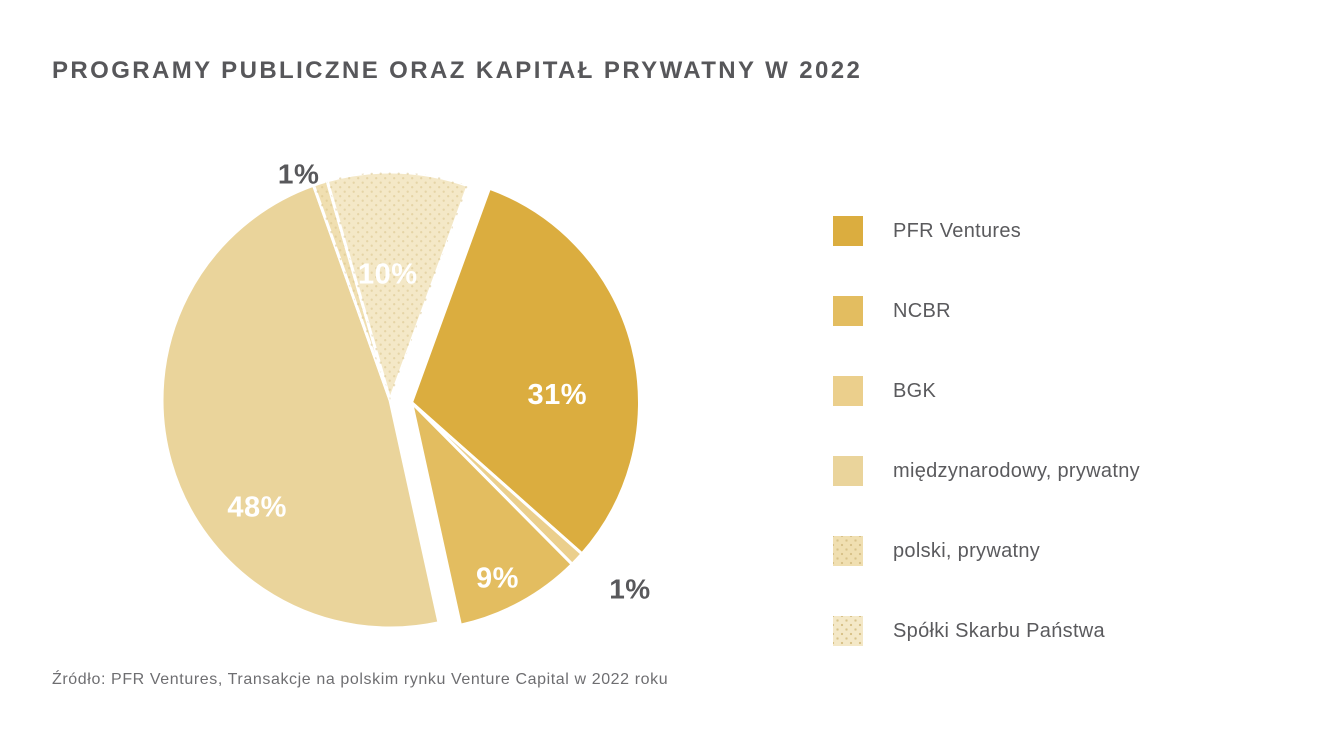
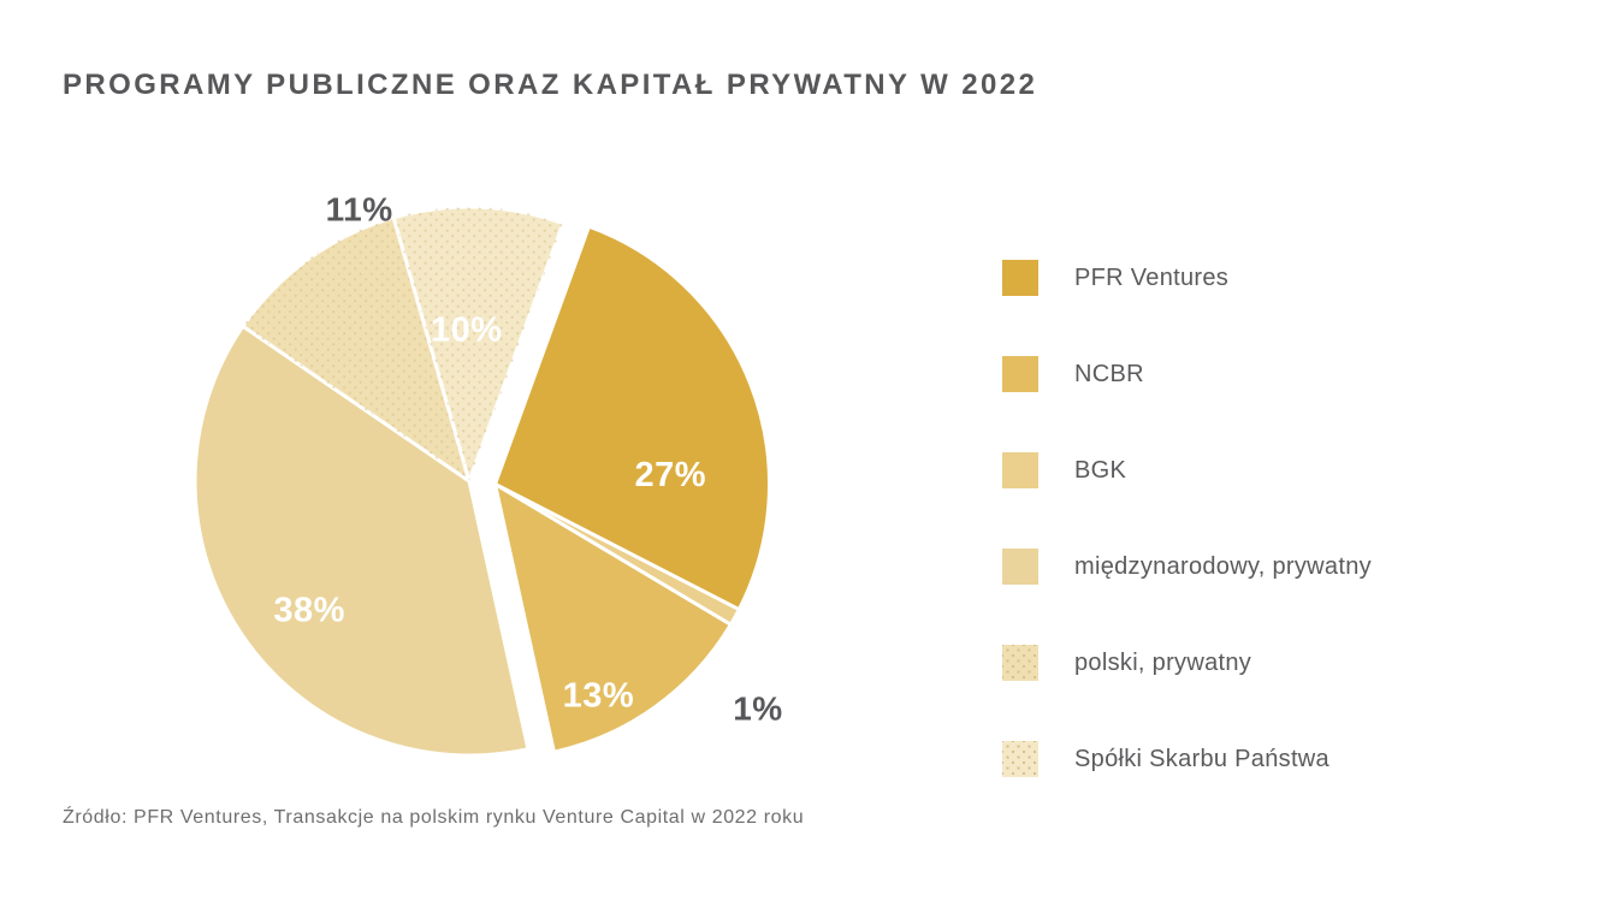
PFR Ventures: 31% -> 27%
NCBR: 9% -> 13%
międzynarodowy, prywatny: 48% -> 38%
polski, prywatny: 1% -> 11%
